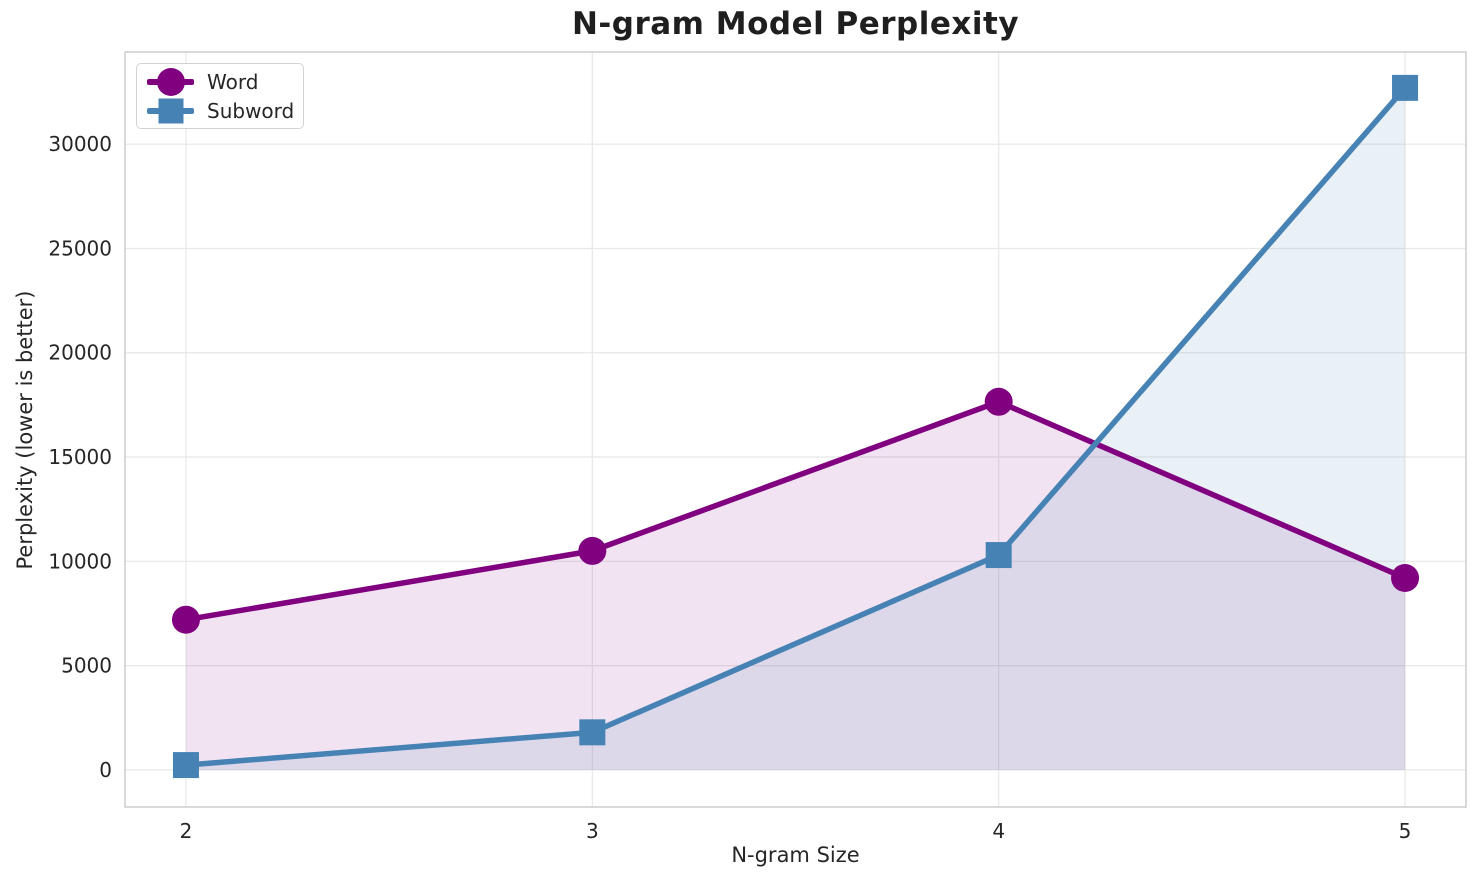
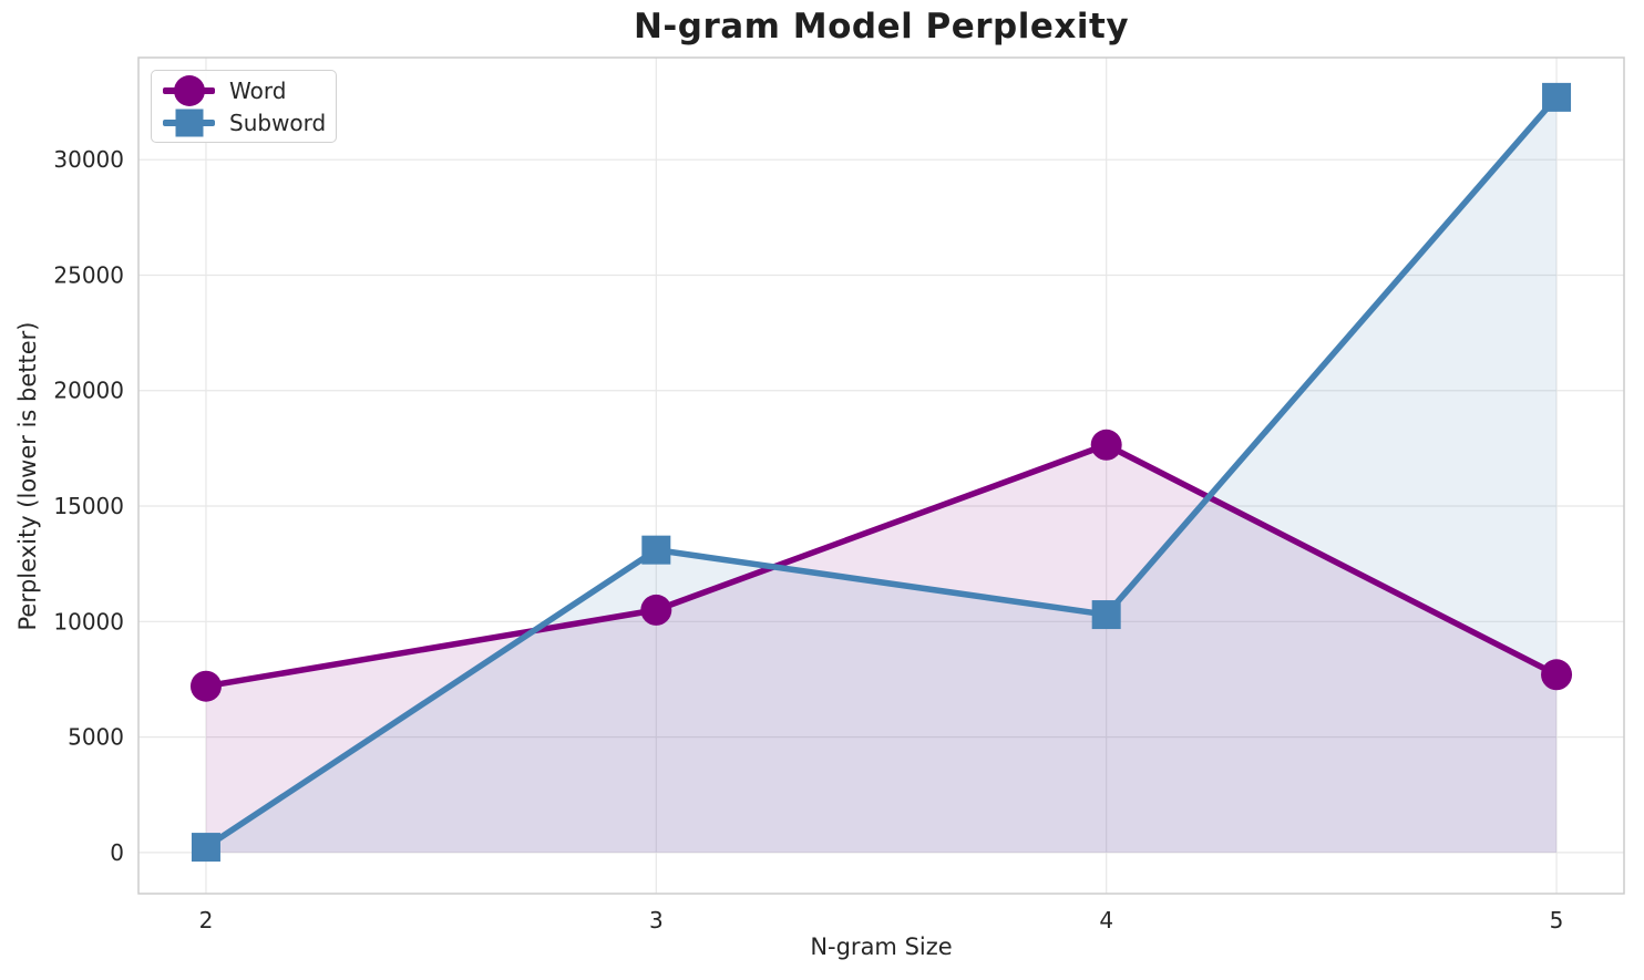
Subword/3: 1800 -> 13100
Word/5: 9200 -> 7700
